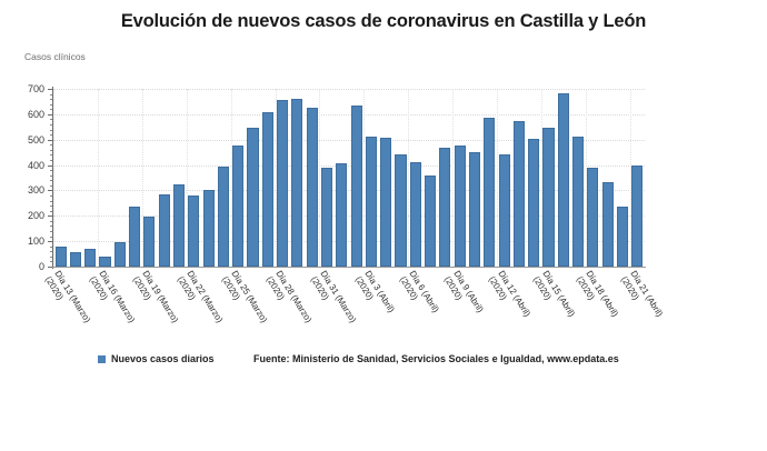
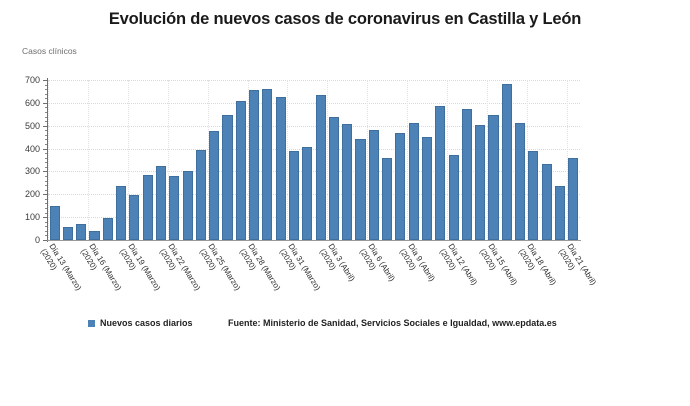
Día 13 (Marzo) (2020): 80 -> 150
Día 3 (Abril) (2020): 510 -> 540
Día 6 (Abril) (2020): 410 -> 480
Día 9 (Abril) (2020): 480 -> 510
Día 12 (Abril) (2020): 440 -> 370
Día 21 (Abril) (2020): 400 -> 360
